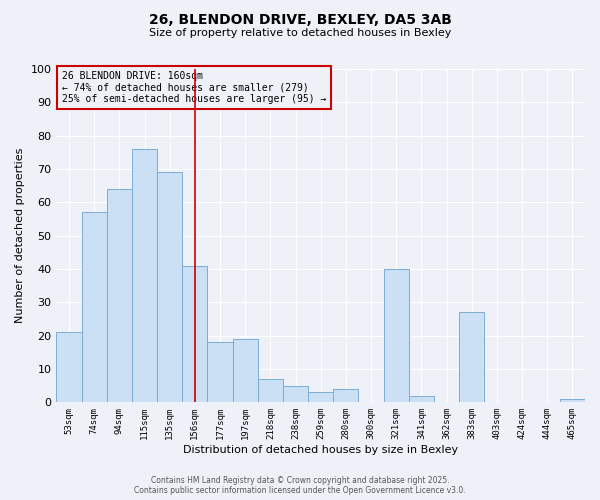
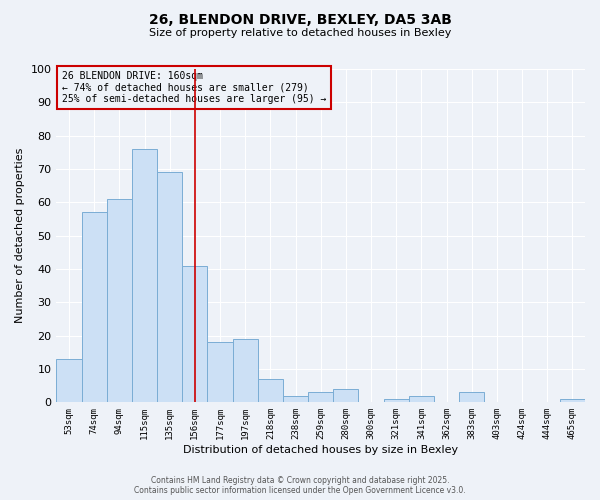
53sqm: 21 -> 13
94sqm: 64 -> 61
238sqm: 5 -> 2
321sqm: 40 -> 1
383sqm: 27 -> 3
